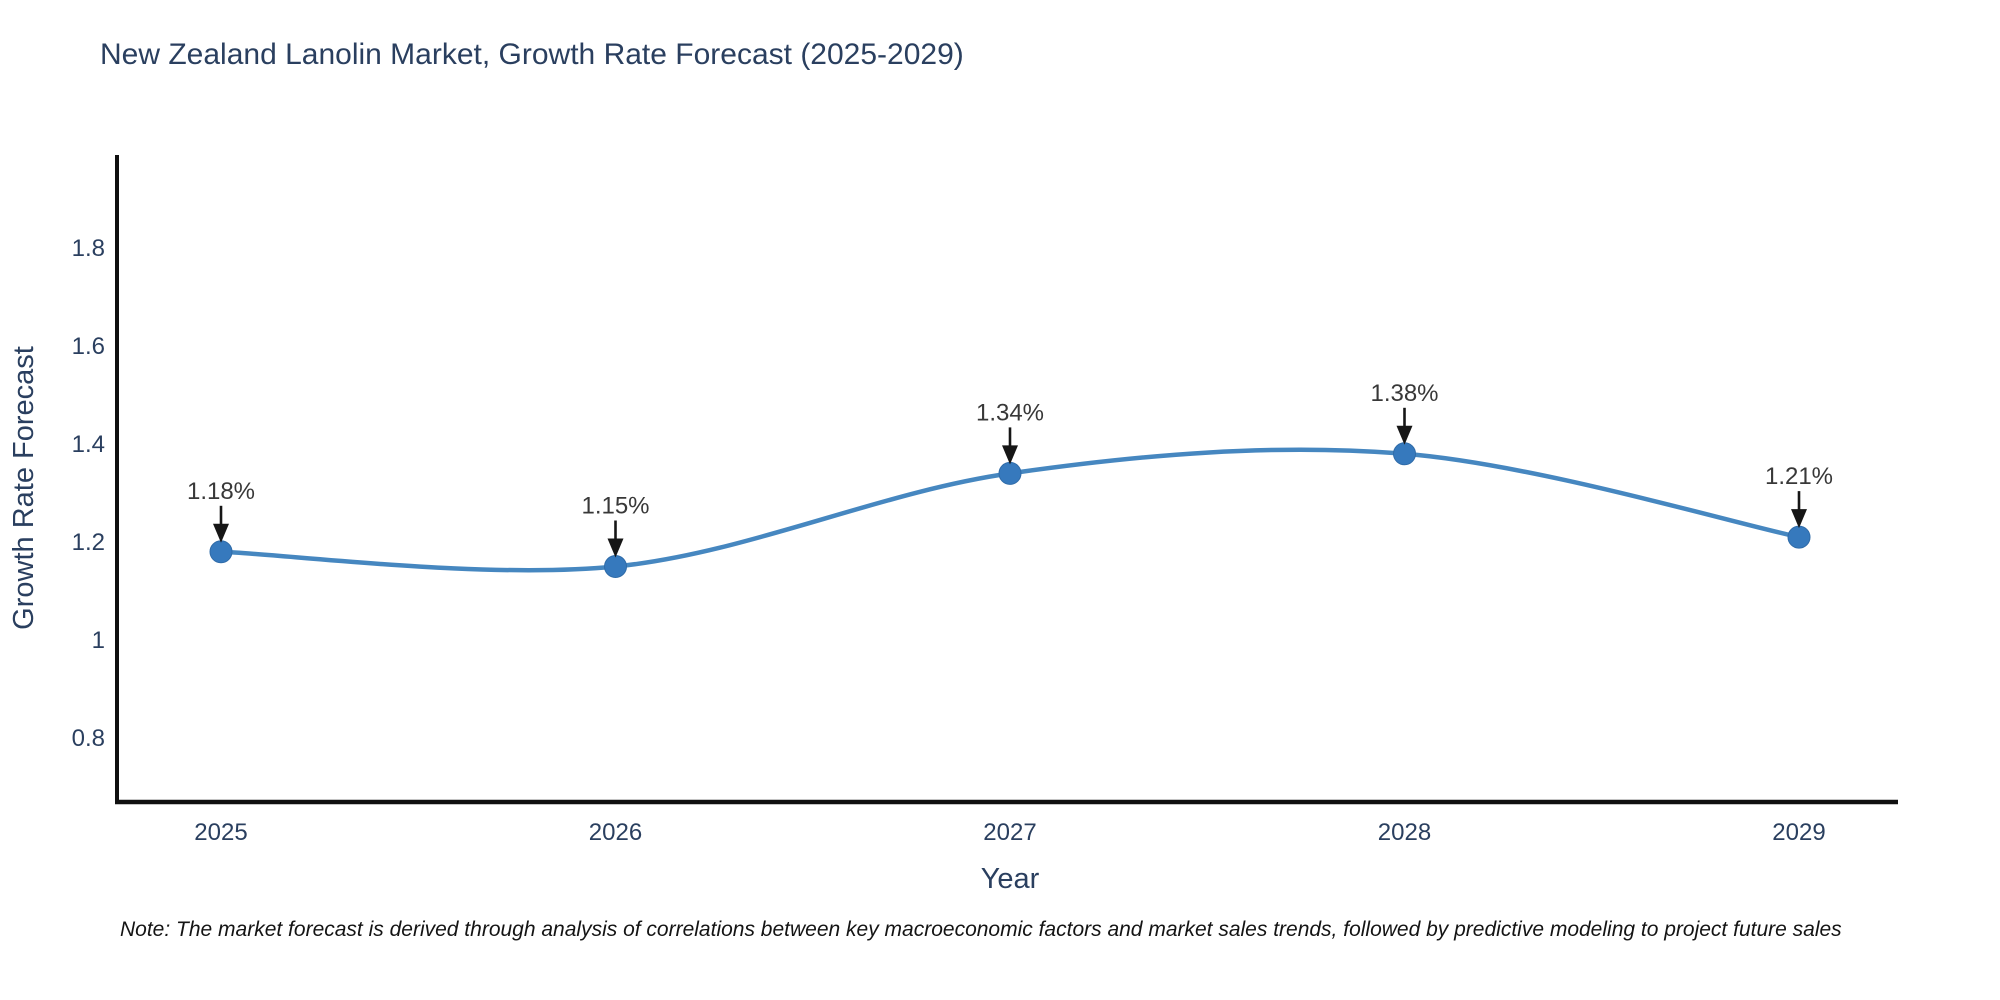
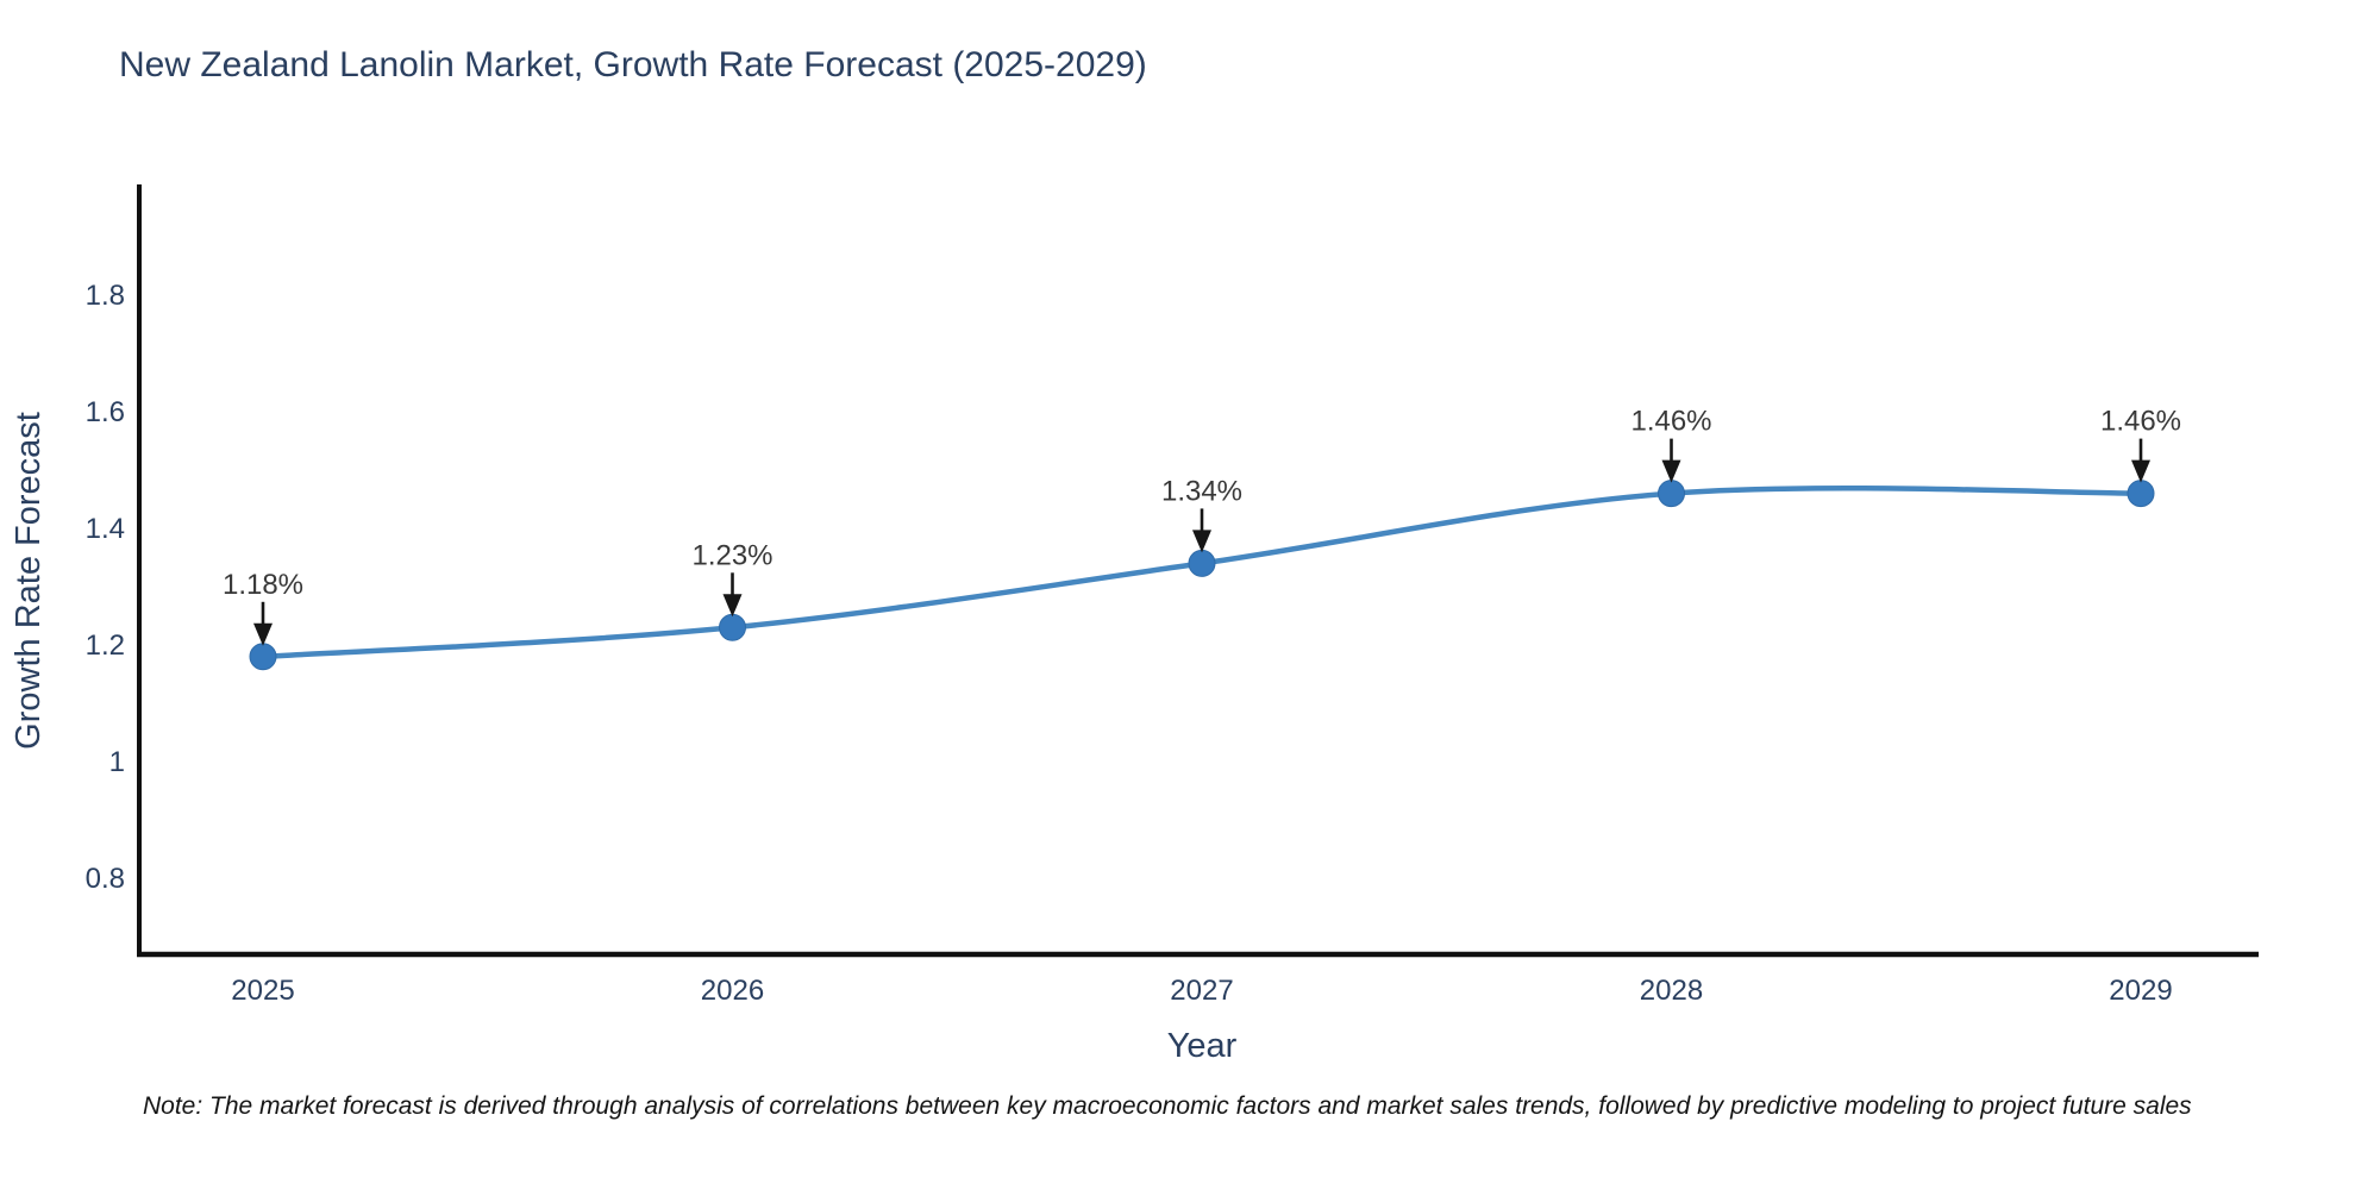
2026: 1.15% -> 1.23%
2028: 1.38% -> 1.46%
2029: 1.21% -> 1.46%
